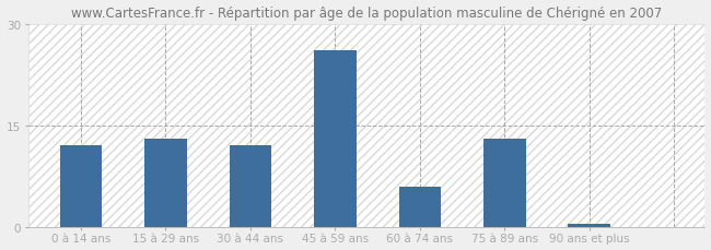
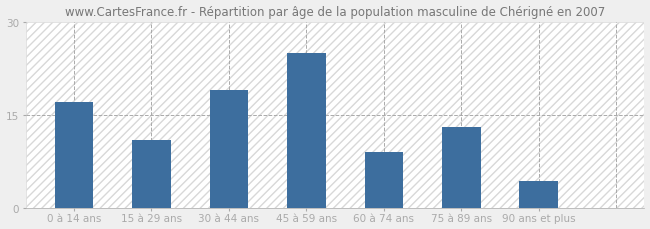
0 à 14 ans: 12.0 -> 17.0
15 à 29 ans: 13.0 -> 11.0
30 à 44 ans: 12.0 -> 19.0
45 à 59 ans: 26.0 -> 25.0
60 à 74 ans: 6.0 -> 9.0
90 ans et plus: 0.4 -> 4.4
